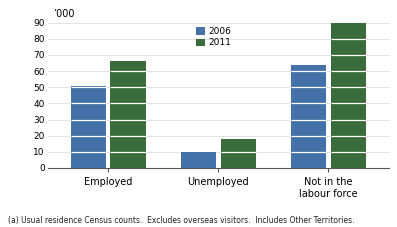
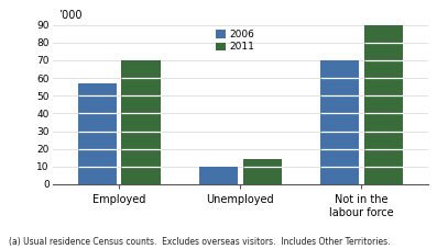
2006/Employed: 51 -> 57
2011/Employed: 66 -> 70
2011/Unemployed: 18 -> 14
2006/Not in the labour force: 64 -> 70
